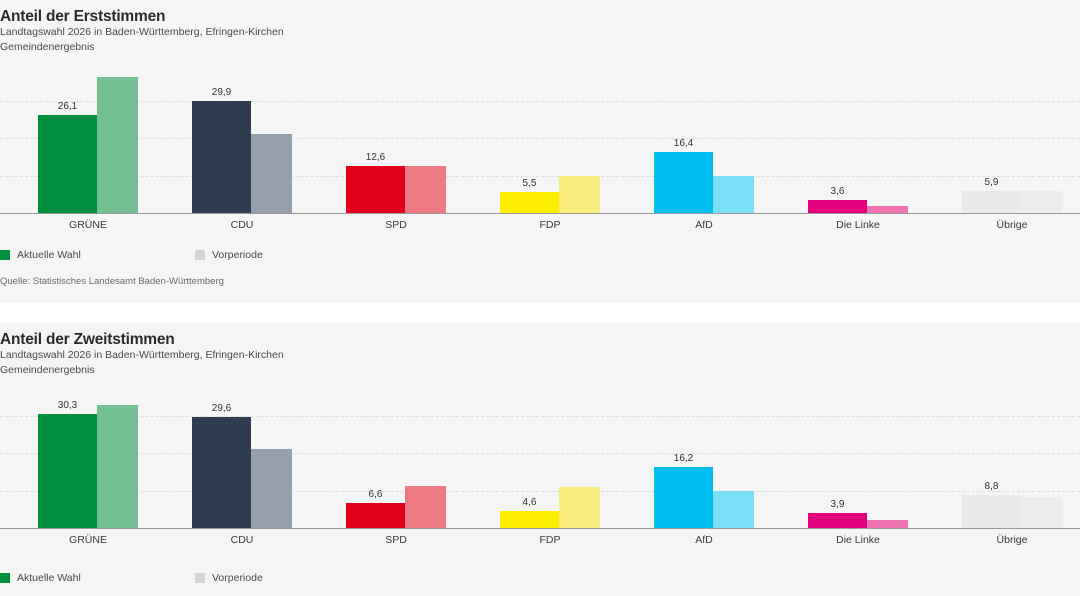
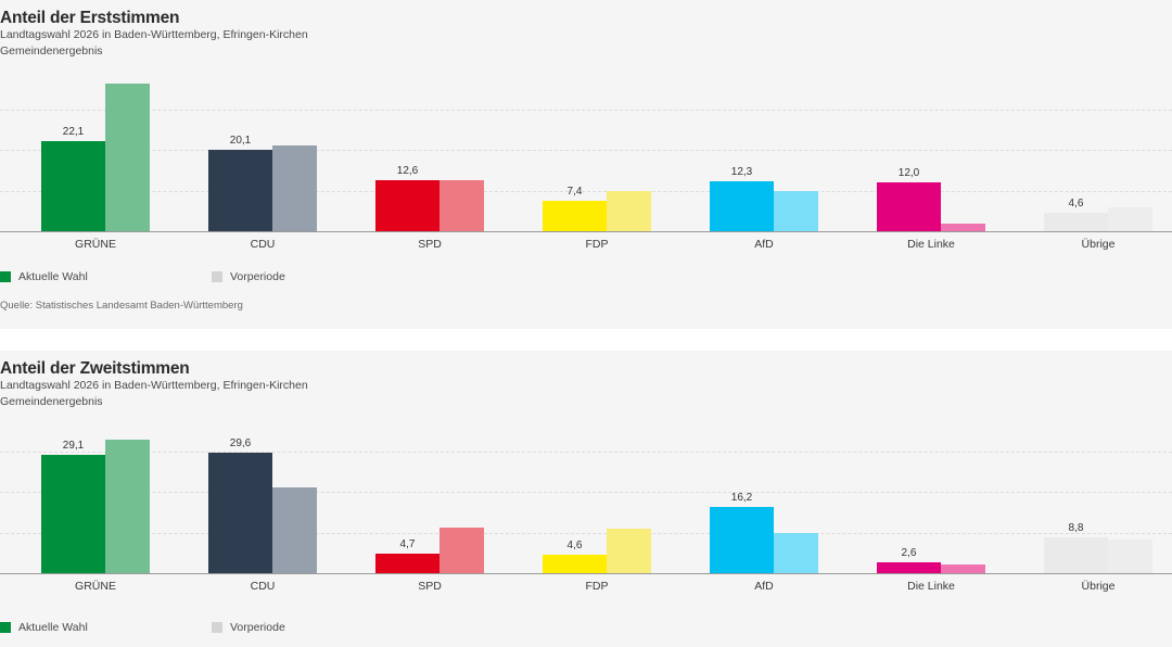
Anteil der Erststimmen/Aktuelle Wahl/GRÜNE: 26,1 -> 22,1
Anteil der Erststimmen/Aktuelle Wahl/CDU: 29,9 -> 20,1
Anteil der Erststimmen/Aktuelle Wahl/FDP: 5,5 -> 7,4
Anteil der Erststimmen/Aktuelle Wahl/AfD: 16,4 -> 12,3
Anteil der Erststimmen/Aktuelle Wahl/Die Linke: 3,6 -> 12,0
Anteil der Erststimmen/Aktuelle Wahl/Übrige: 5,9 -> 4,6
Anteil der Zweitstimmen/Aktuelle Wahl/GRÜNE: 30,3 -> 29,1
Anteil der Zweitstimmen/Aktuelle Wahl/SPD: 6,6 -> 4,7
Anteil der Zweitstimmen/Aktuelle Wahl/Die Linke: 3,9 -> 2,6
